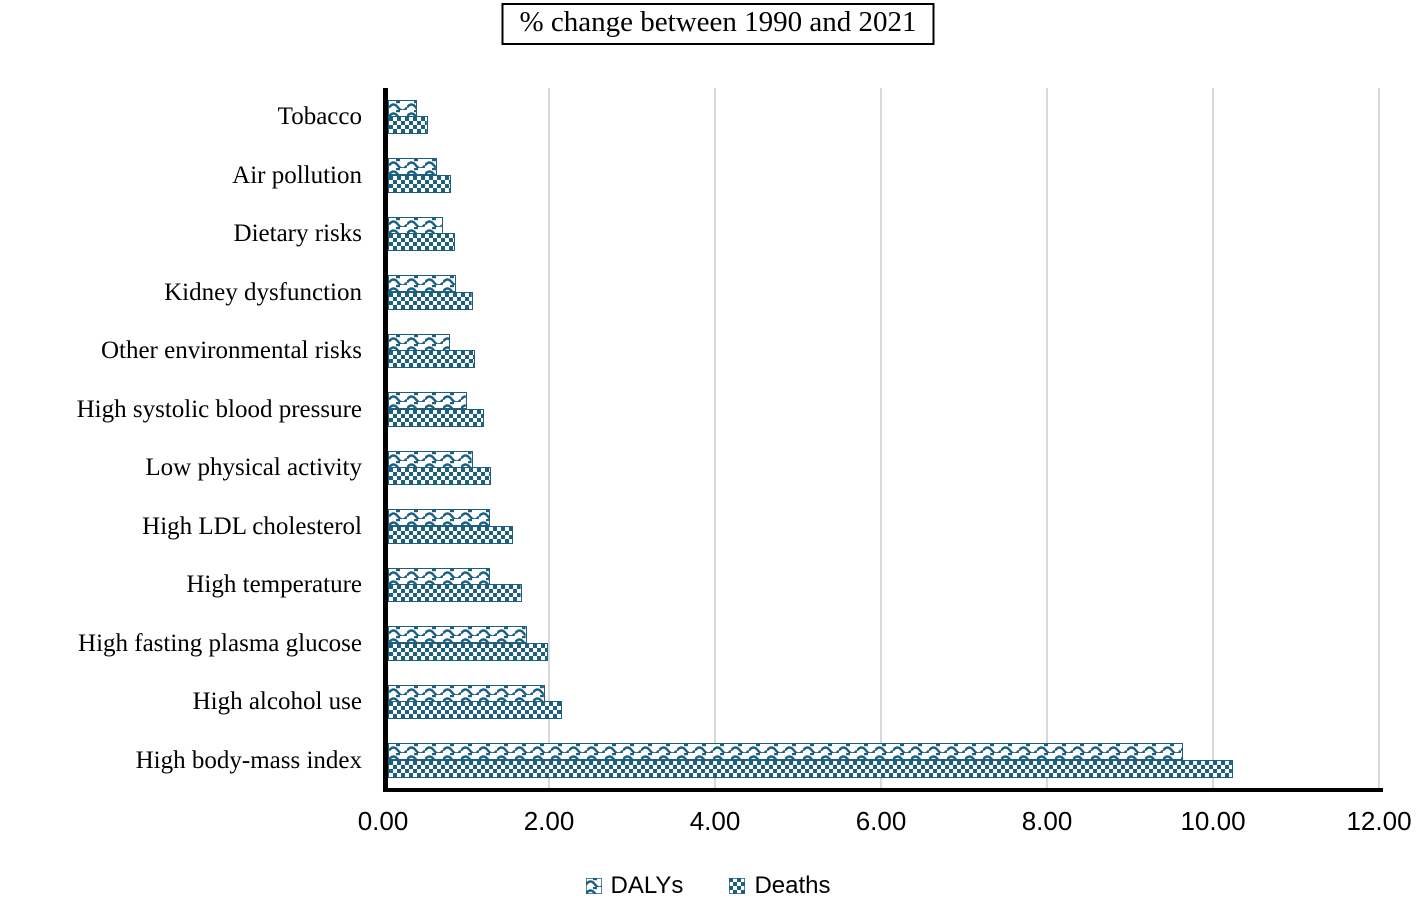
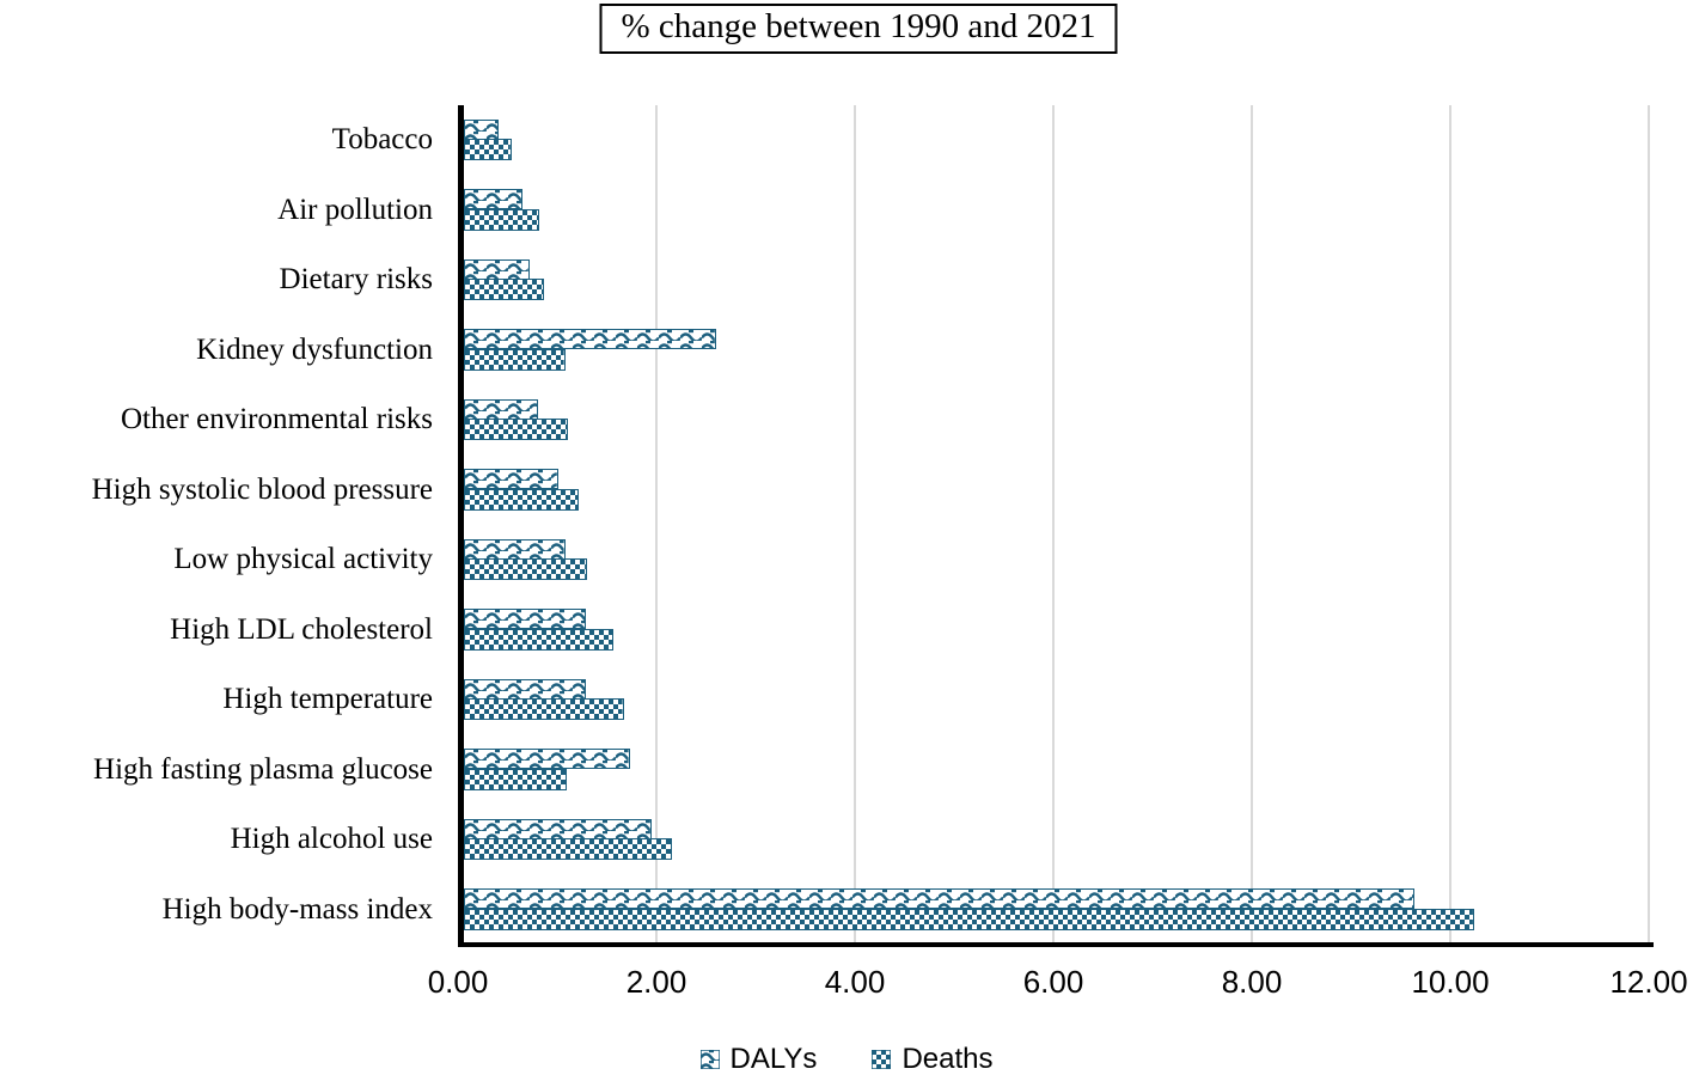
DALYs/Kidney dysfunction: 0.9 -> 2.6
Deaths/High fasting plasma glucose: 2.0 -> 1.1
